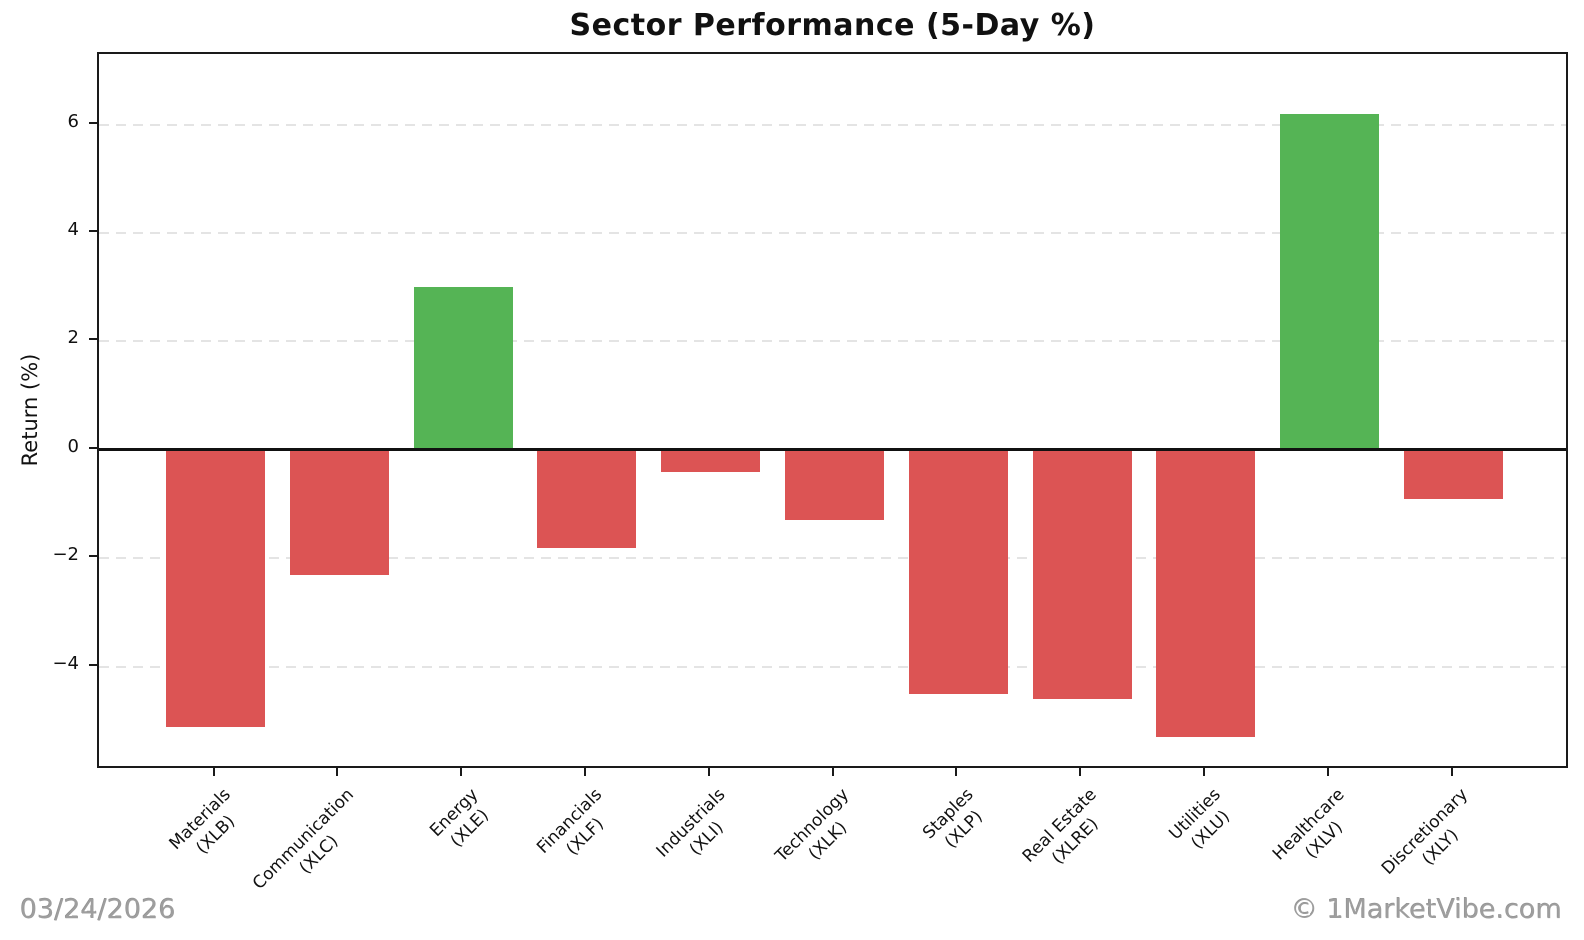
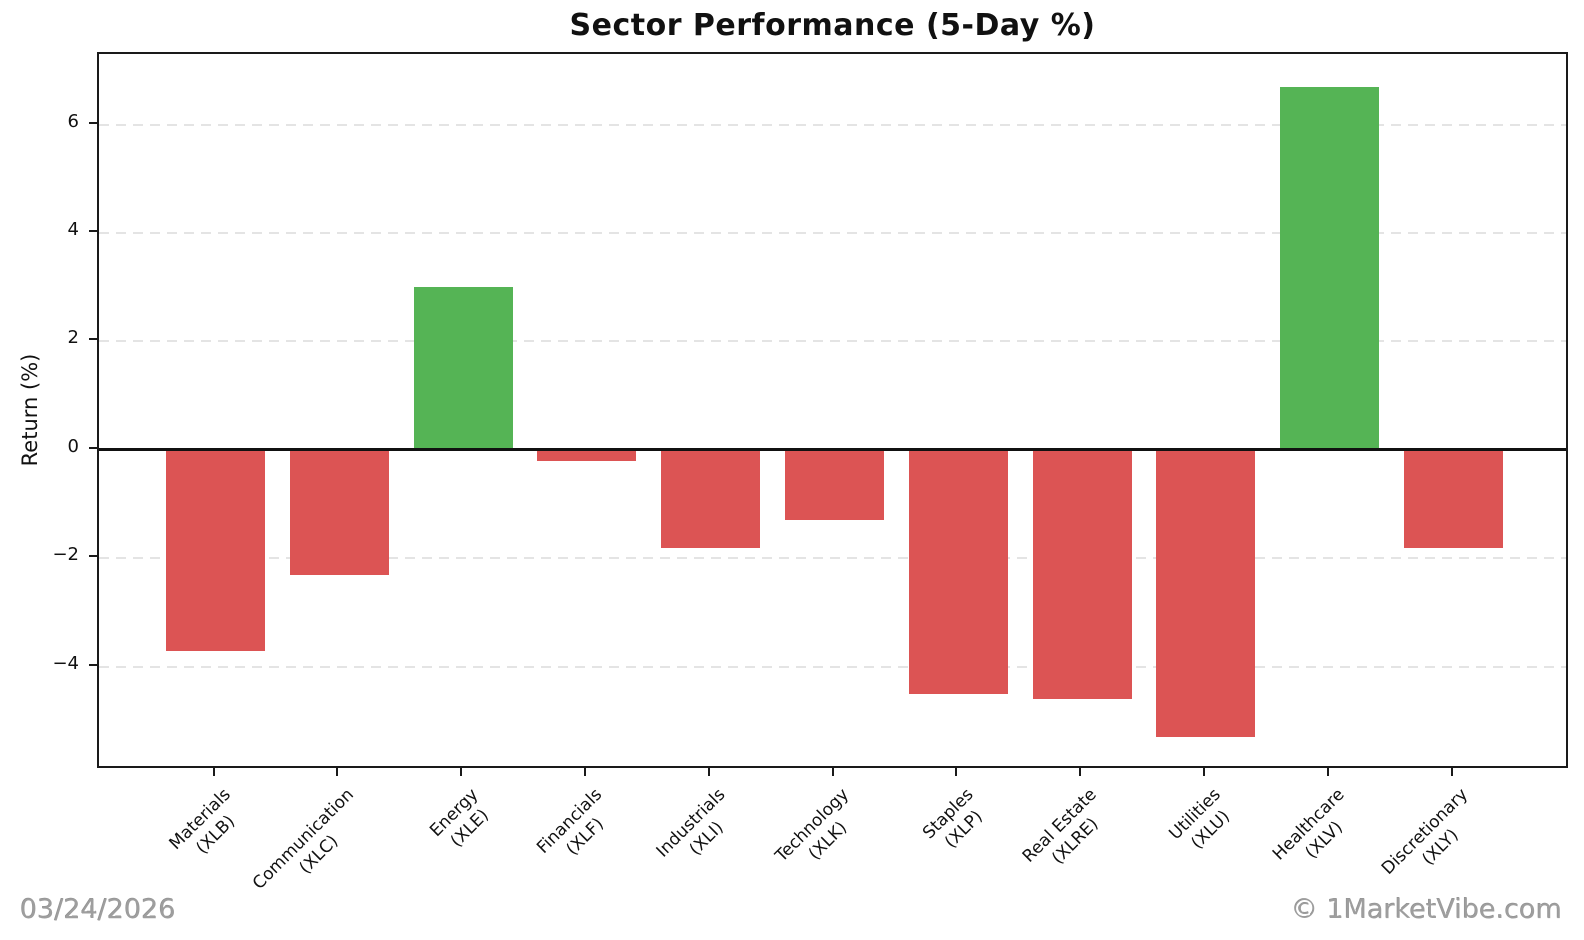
Materials (XLB): -5.1 -> -3.7
Financials (XLF): -1.8 -> -0.2
Industrials (XLI): -0.4 -> -1.8
Healthcare (XLV): 6.2 -> 6.7
Discretionary (XLY): -0.9 -> -1.8
